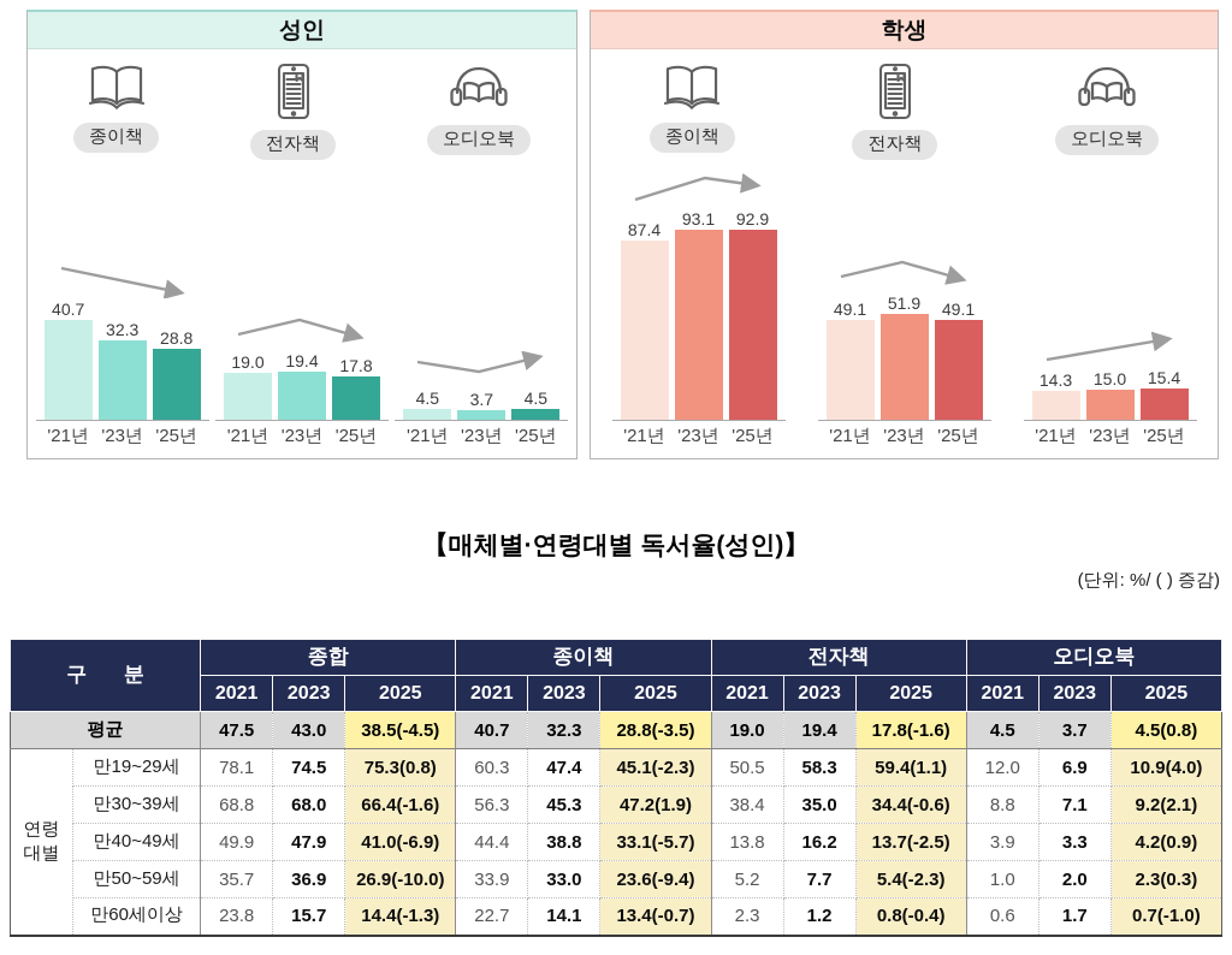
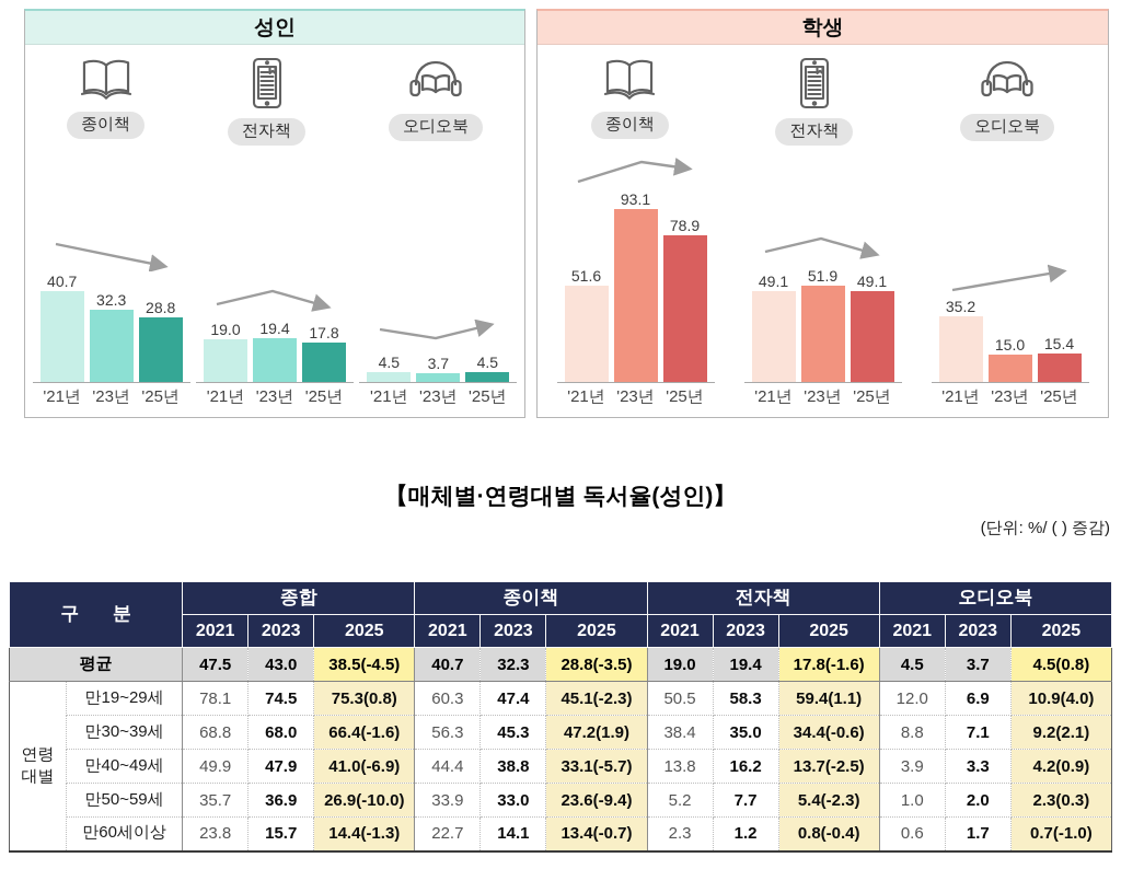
학생/종이책/'21년: 87.4 -> 51.6
학생/오디오북/'21년: 14.3 -> 35.2
학생/종이책/'25년: 92.9 -> 78.9
